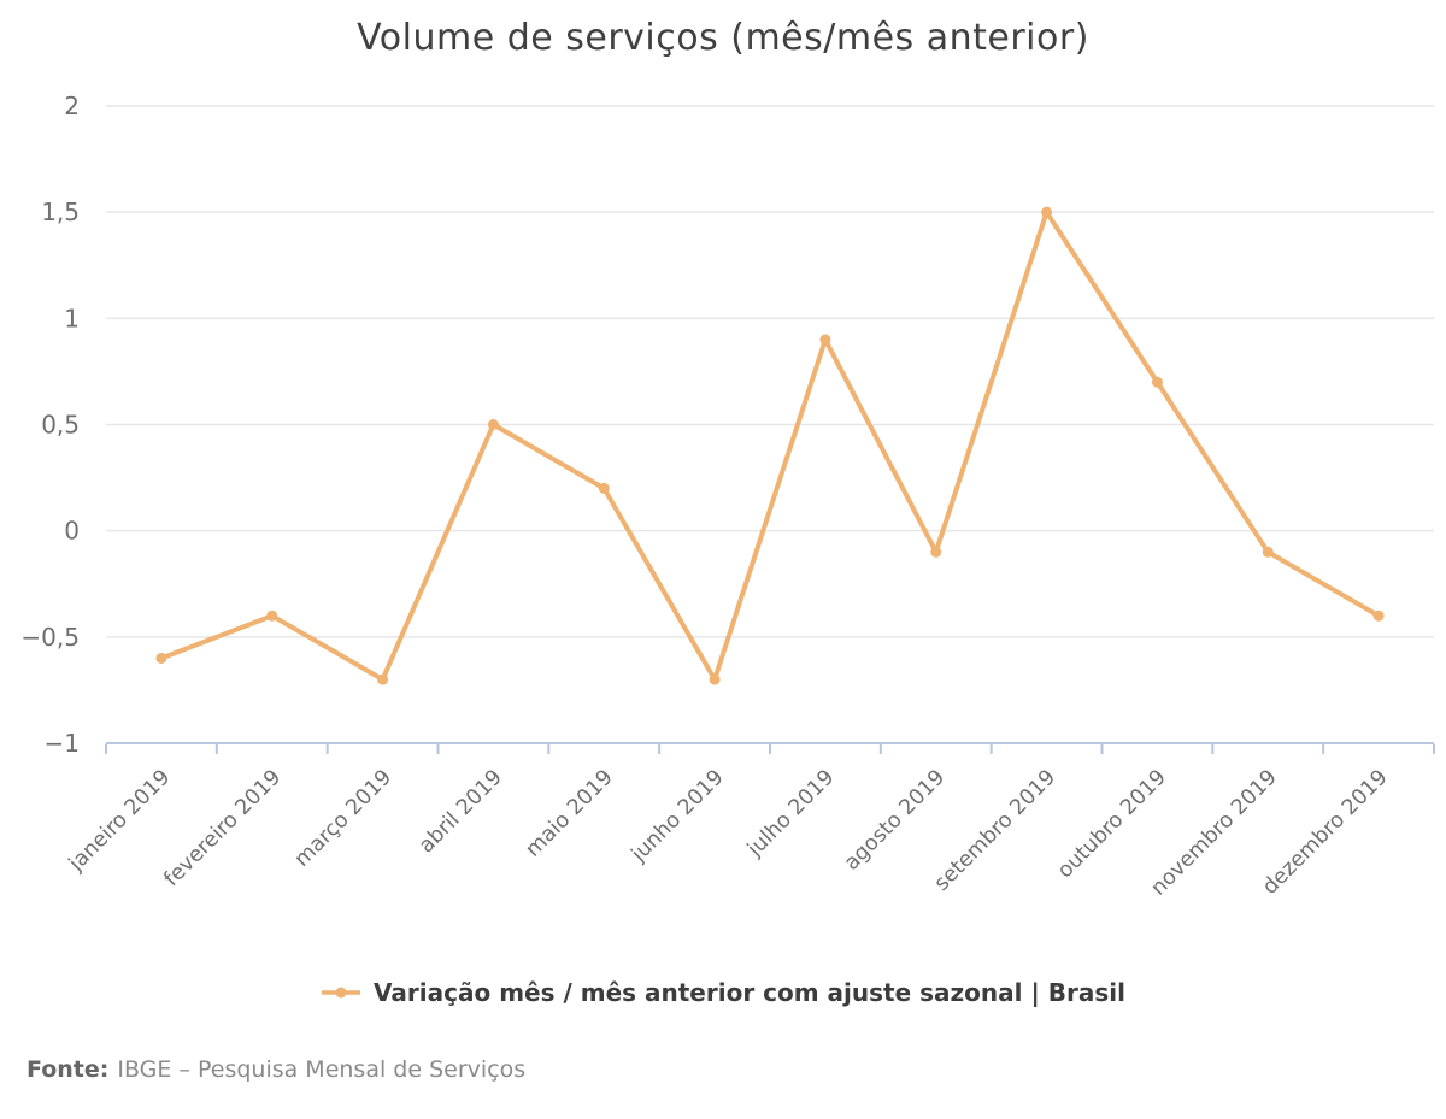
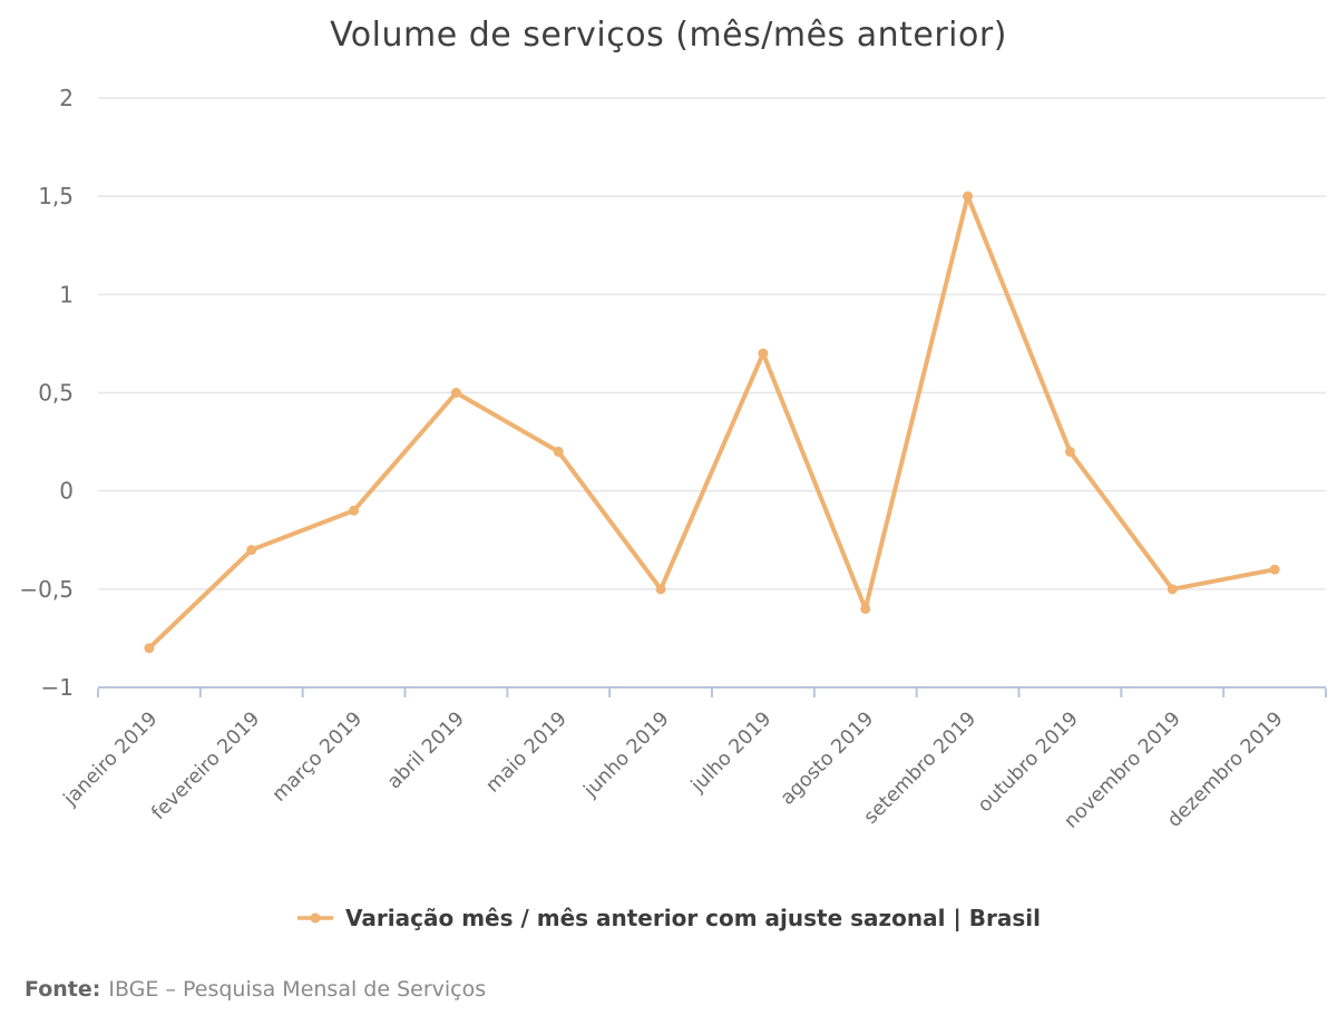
janeiro 2019: -0.6 -> -0.8
fevereiro 2019: -0.4 -> -0.3
março 2019: -0.7 -> -0.1
junho 2019: -0.7 -> -0.5
julho 2019: 0.9 -> 0.7
agosto 2019: -0.1 -> -0.6
outubro 2019: 0.7 -> 0.2
novembro 2019: -0.1 -> -0.5
